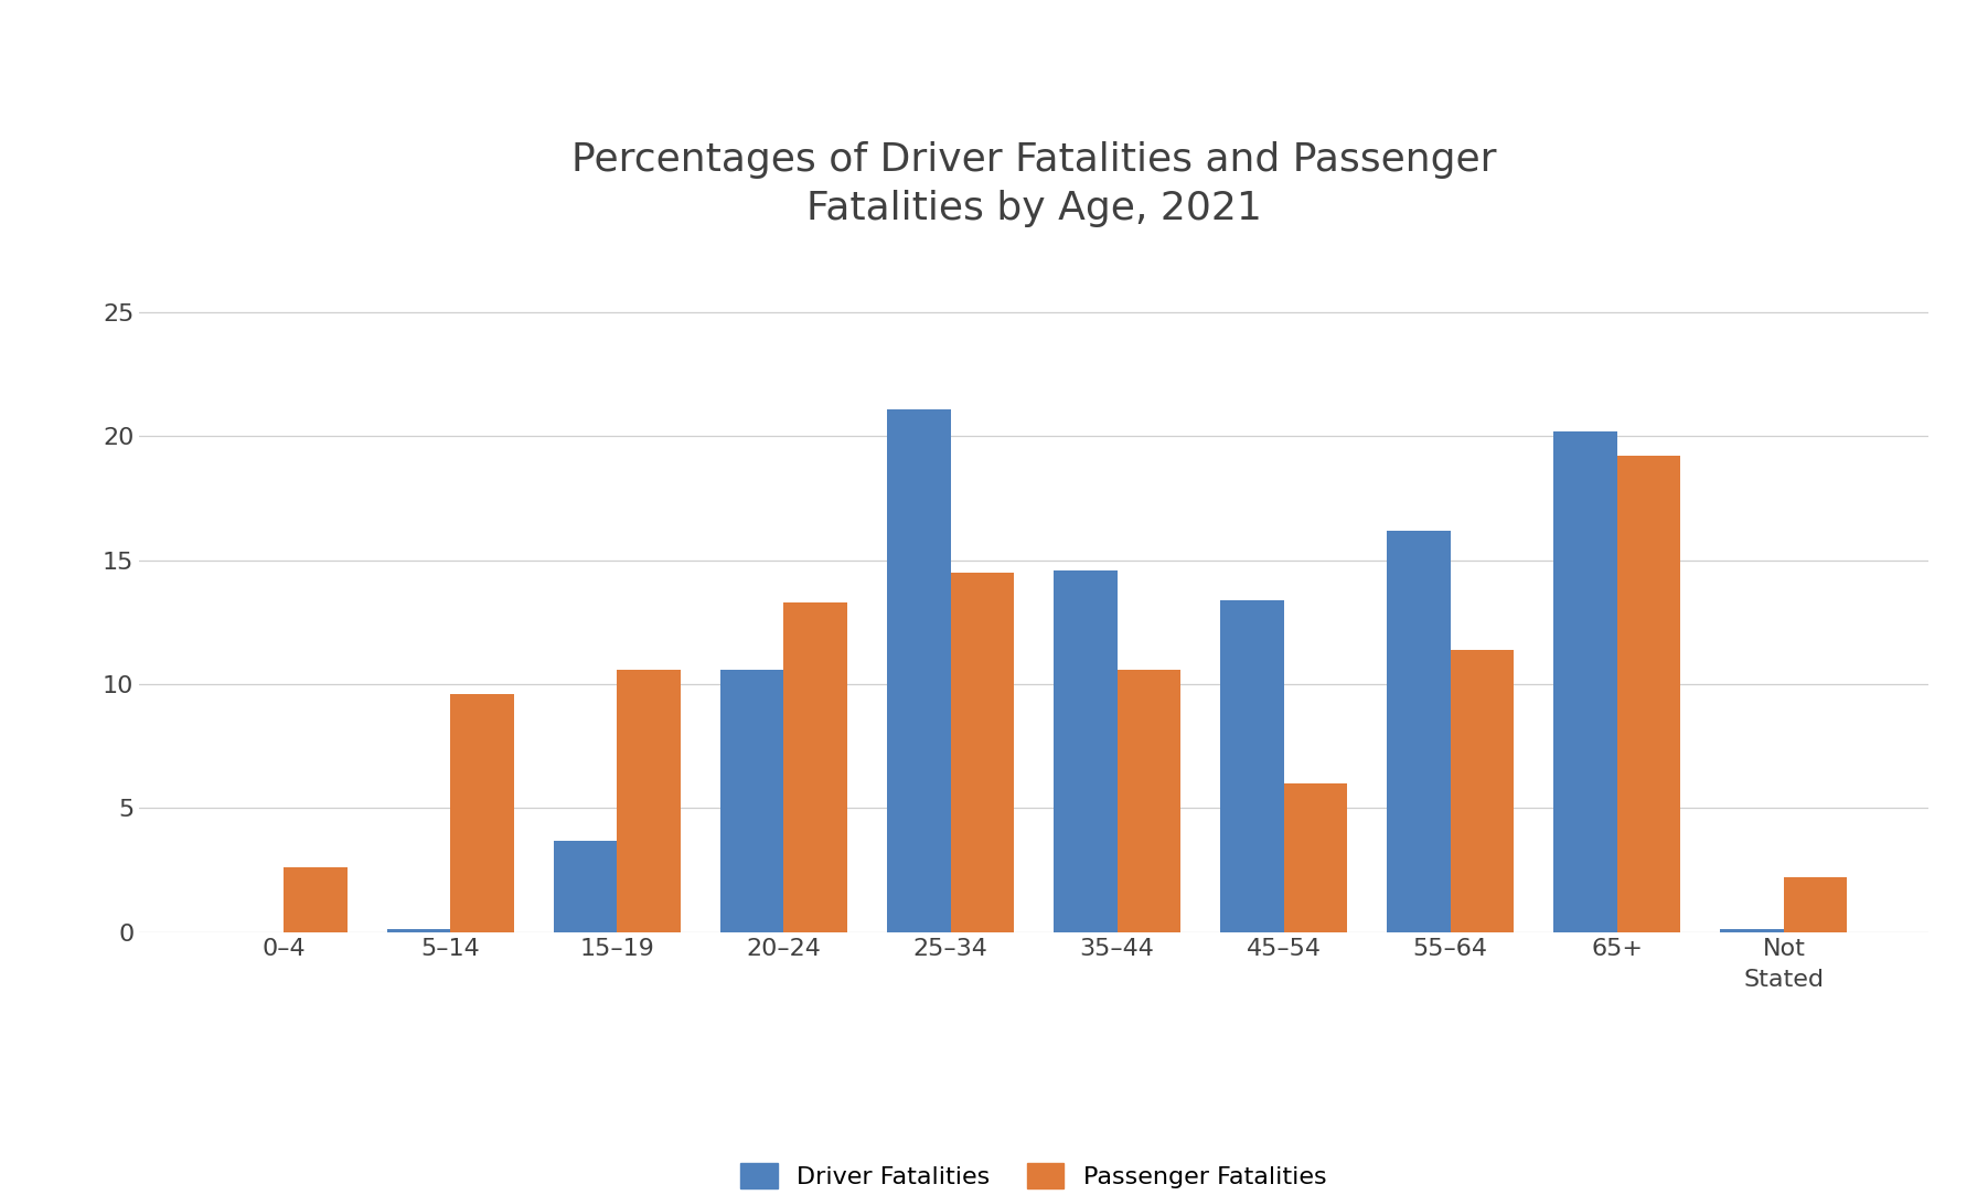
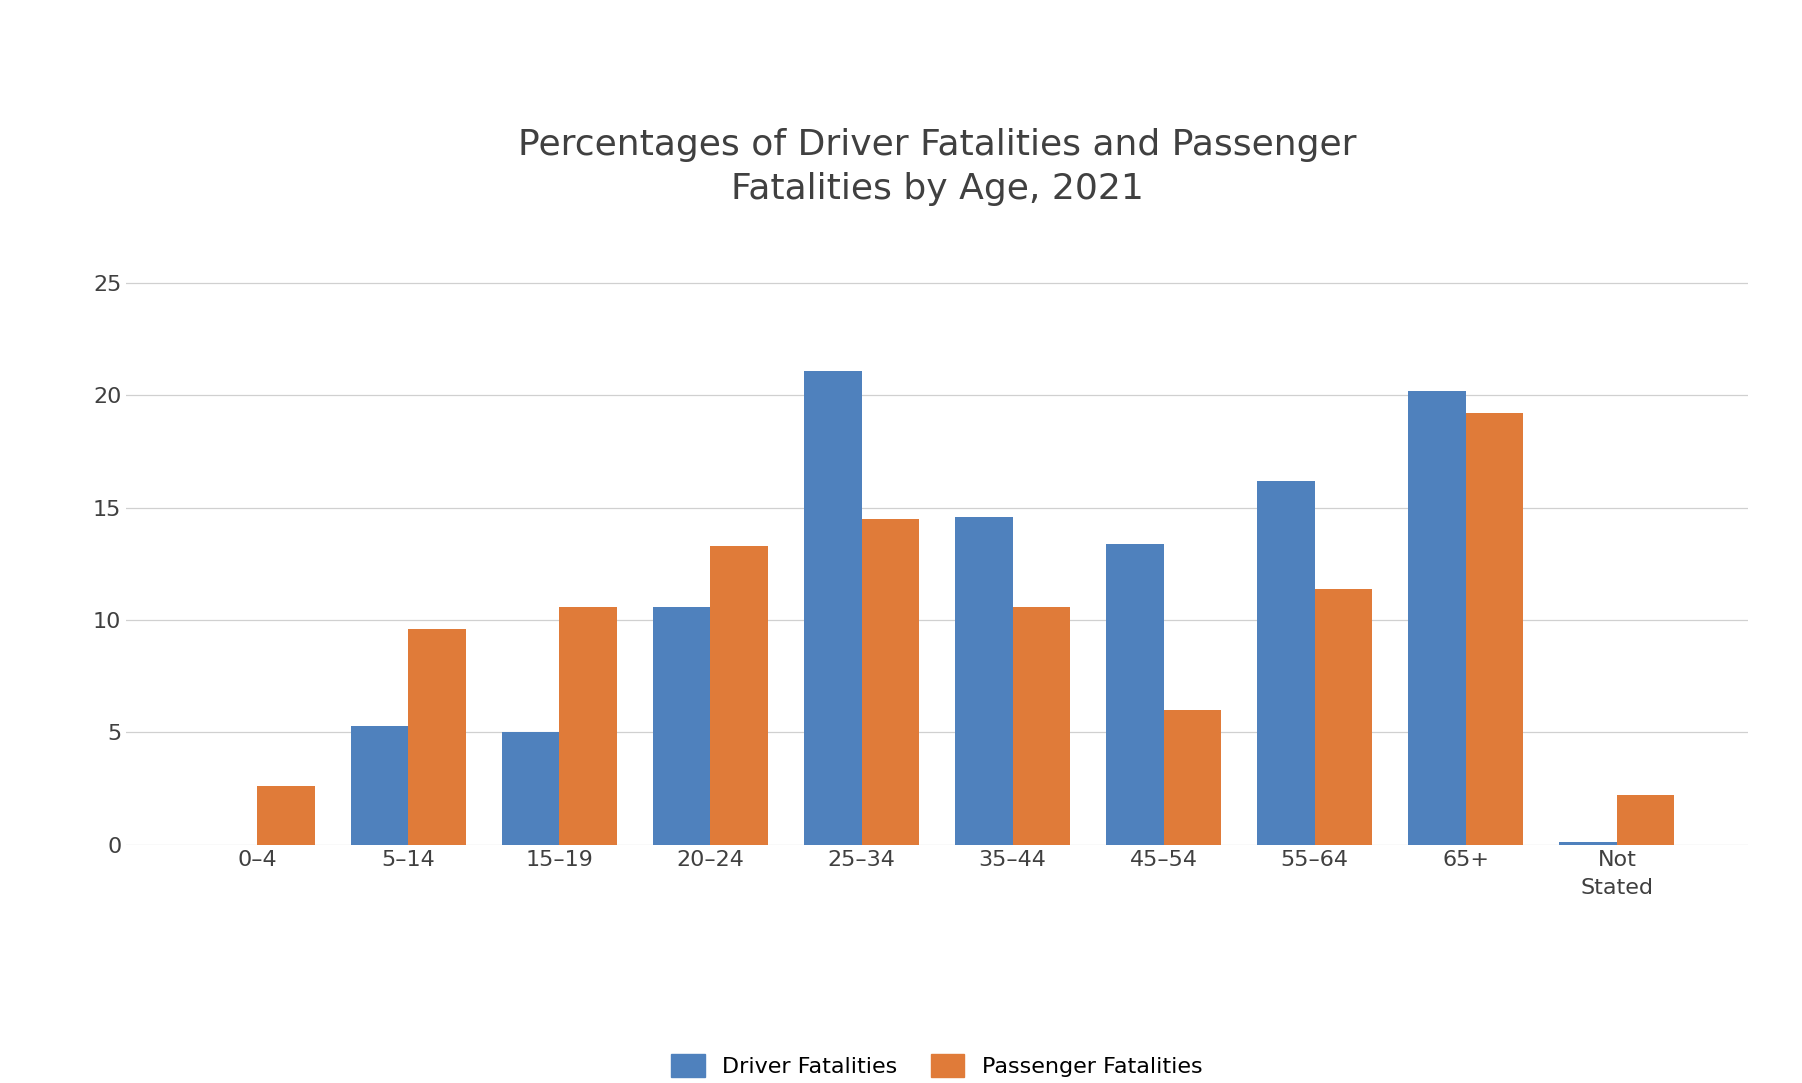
Driver Fatalities/5–14: 0.1 -> 5.3
Driver Fatalities/15–19: 3.7 -> 5.0
